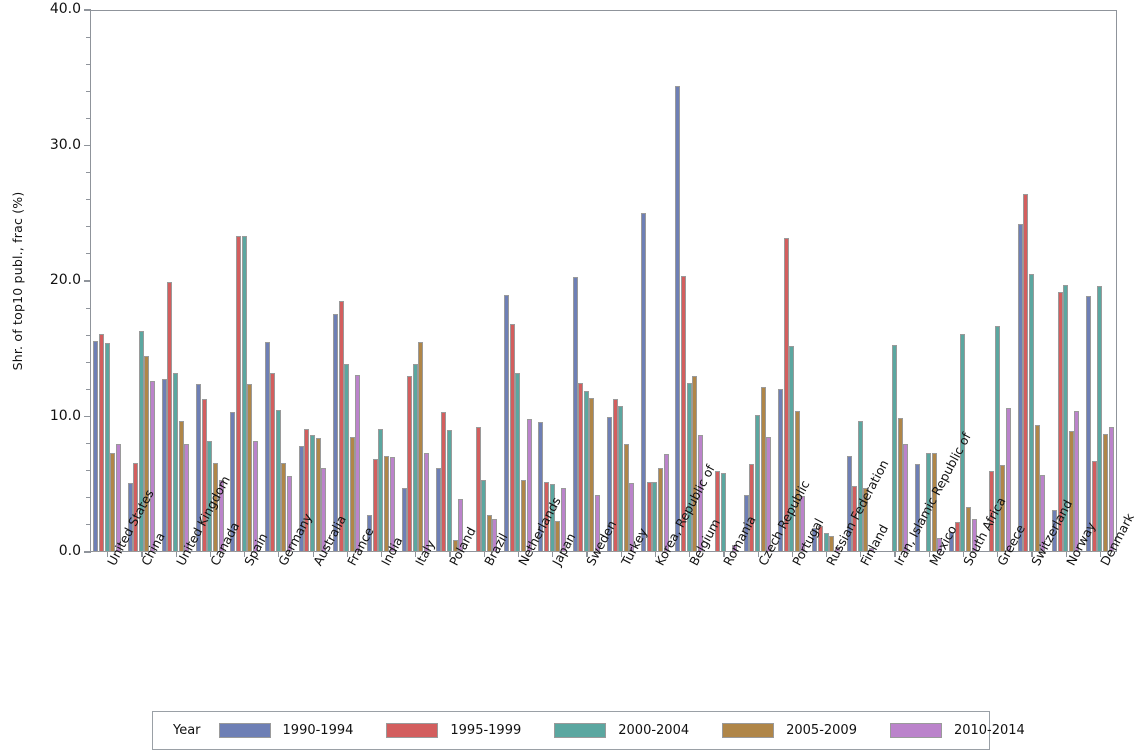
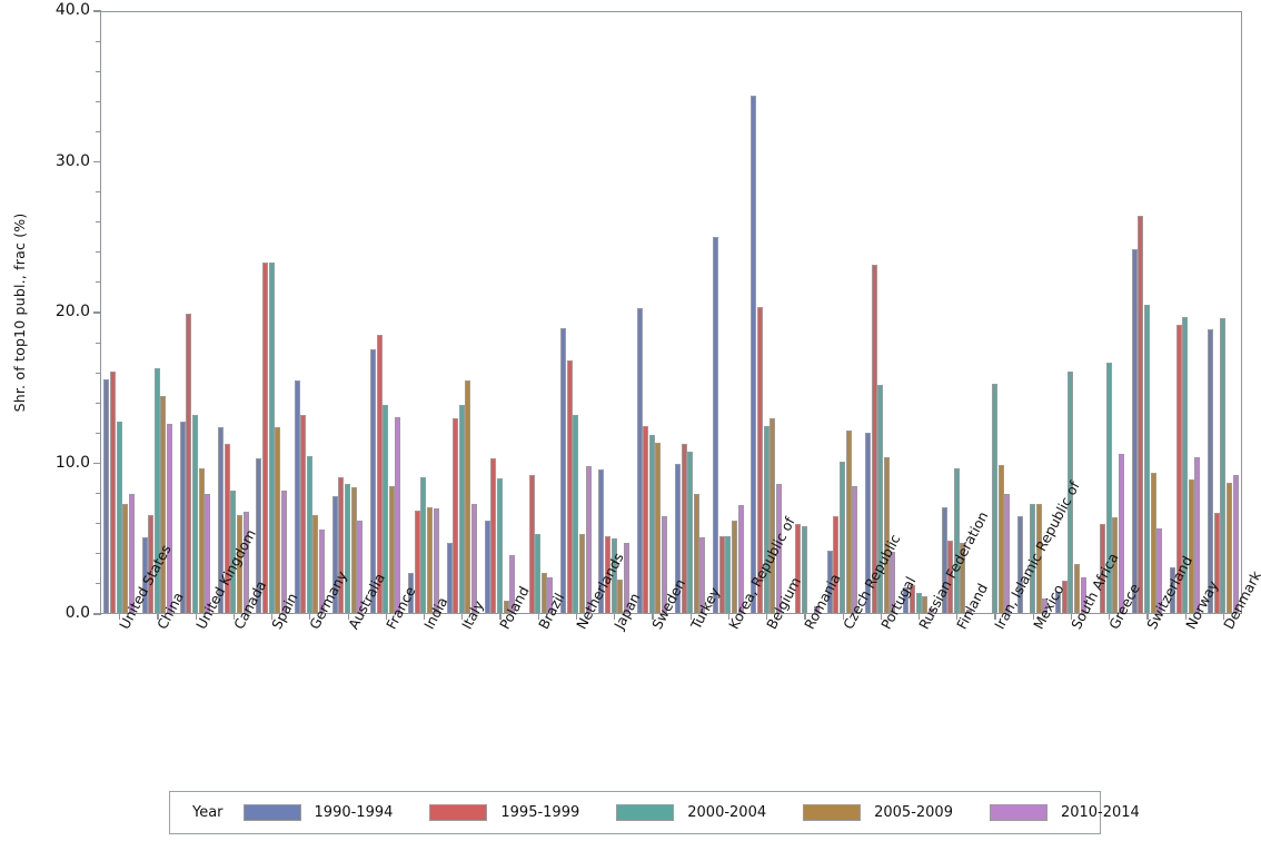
2000-2004/United States: 15.4 -> 12.8
2010-2014/Canada: 5.3 -> 6.8
2010-2014/Sweden: 4.2 -> 6.5
